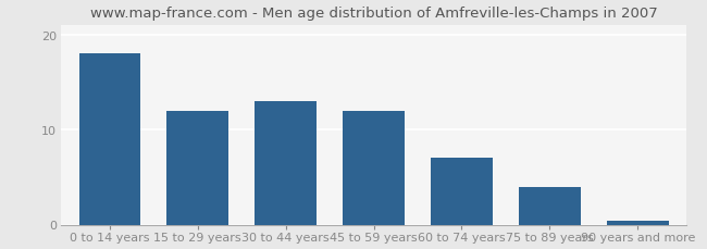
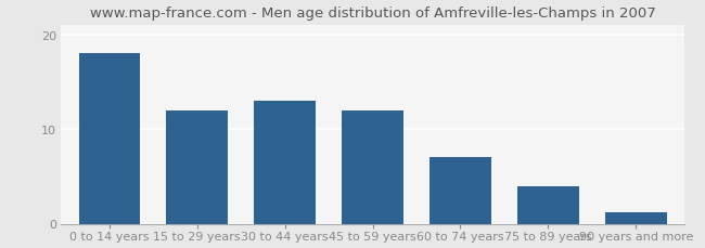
90 years and more: 0.4 -> 1.2
